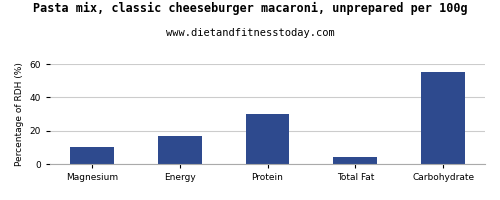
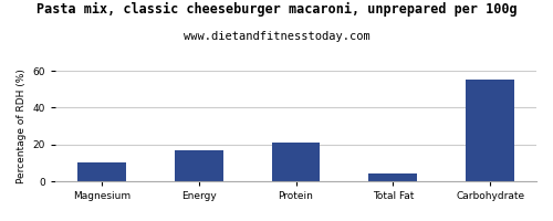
Protein: 30 -> 21
